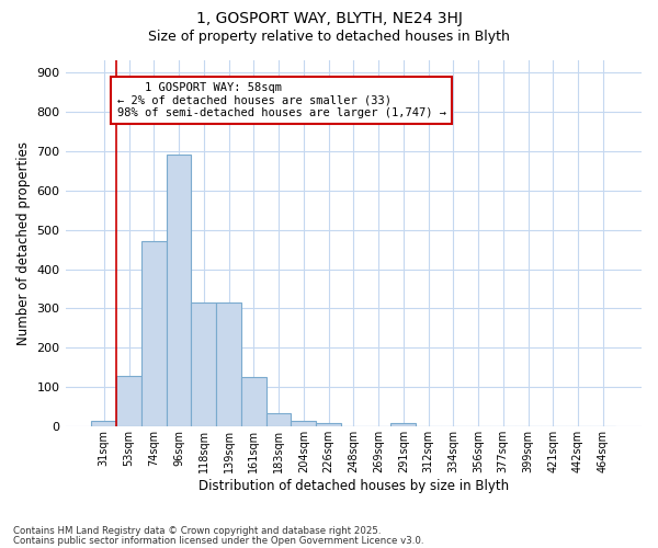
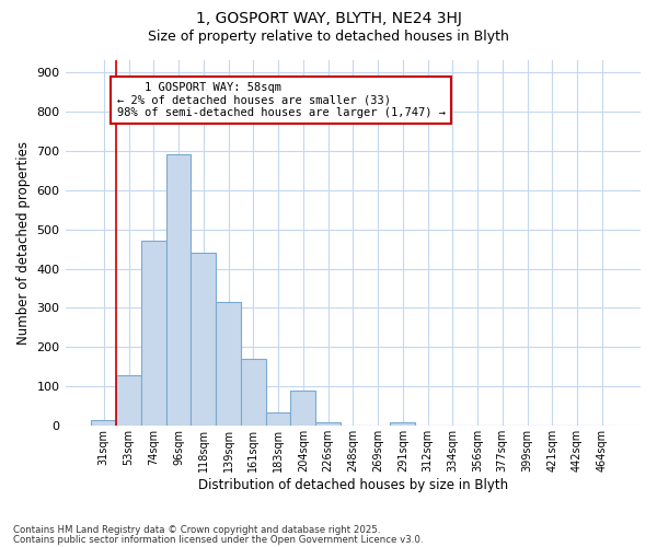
118sqm: 315 -> 440
161sqm: 125 -> 170
204sqm: 15 -> 90
